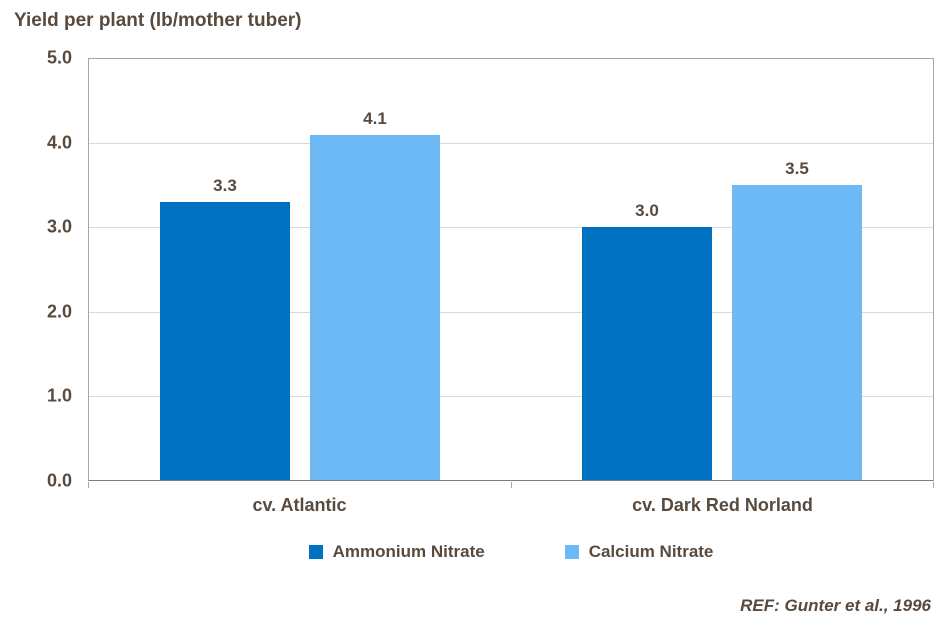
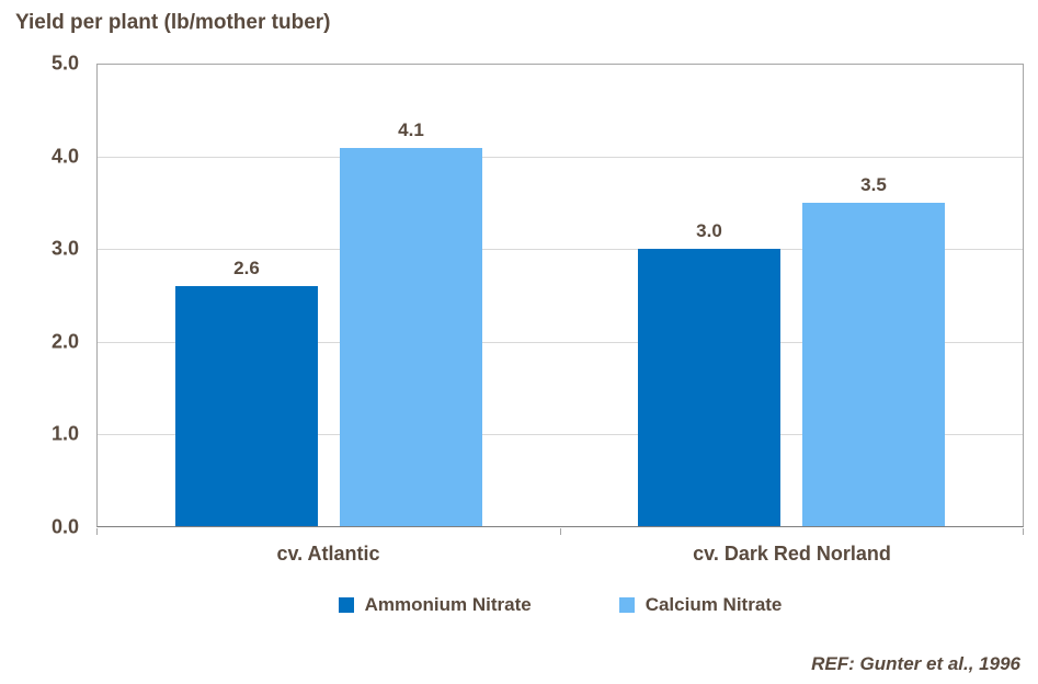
Ammonium Nitrate/cv. Atlantic: 3.3 -> 2.6
